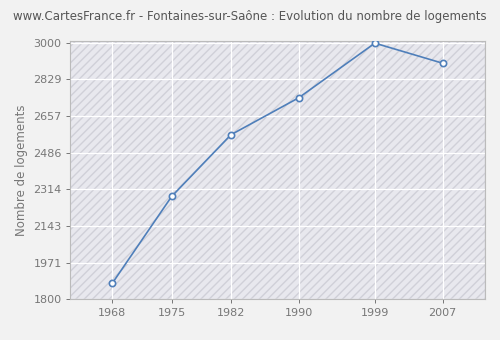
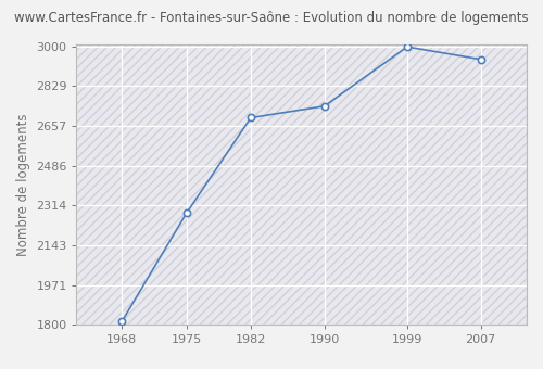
1968: 1875 -> 1815
1982: 2570 -> 2693
2007: 2905 -> 2945
